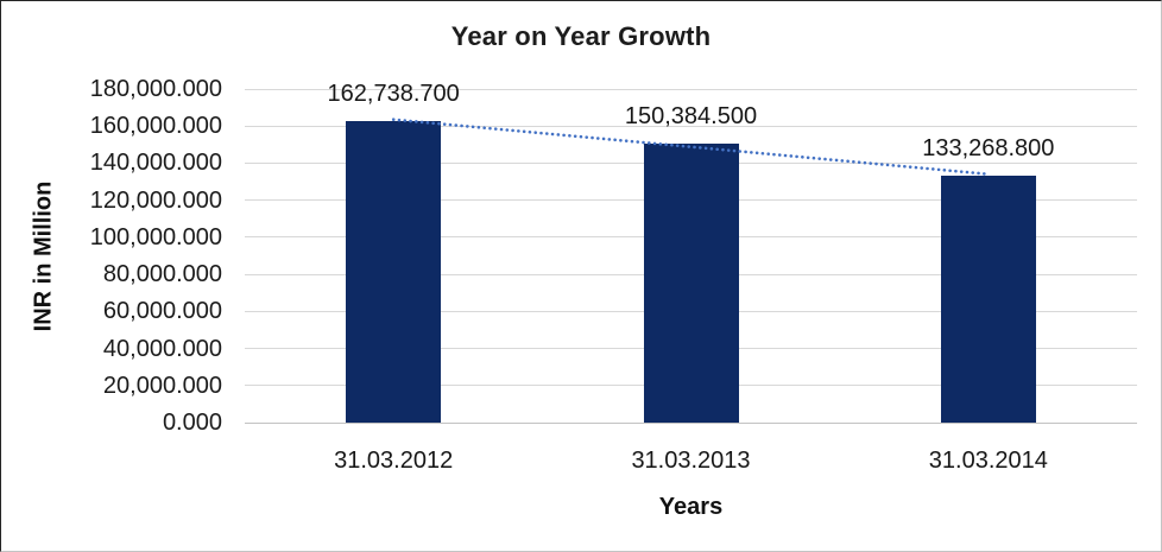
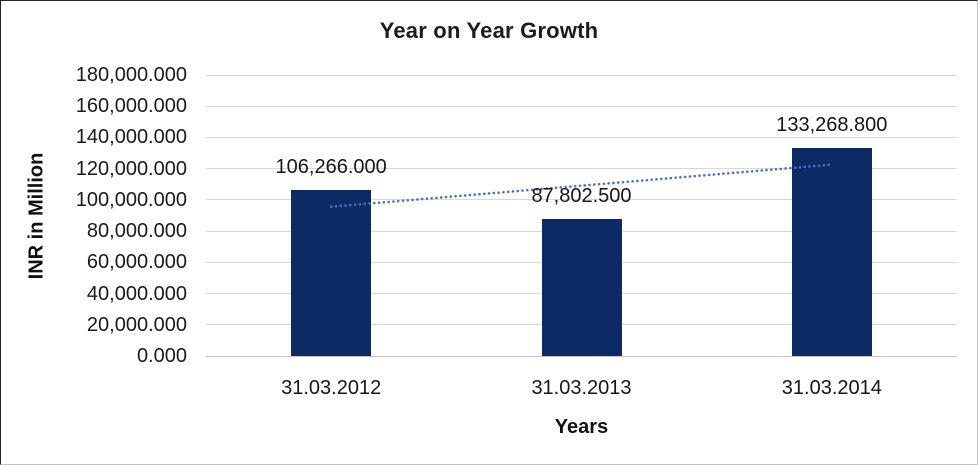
31.03.2012: 162,738.700 -> 106,266.000
31.03.2013: 150,384.500 -> 87,802.500
